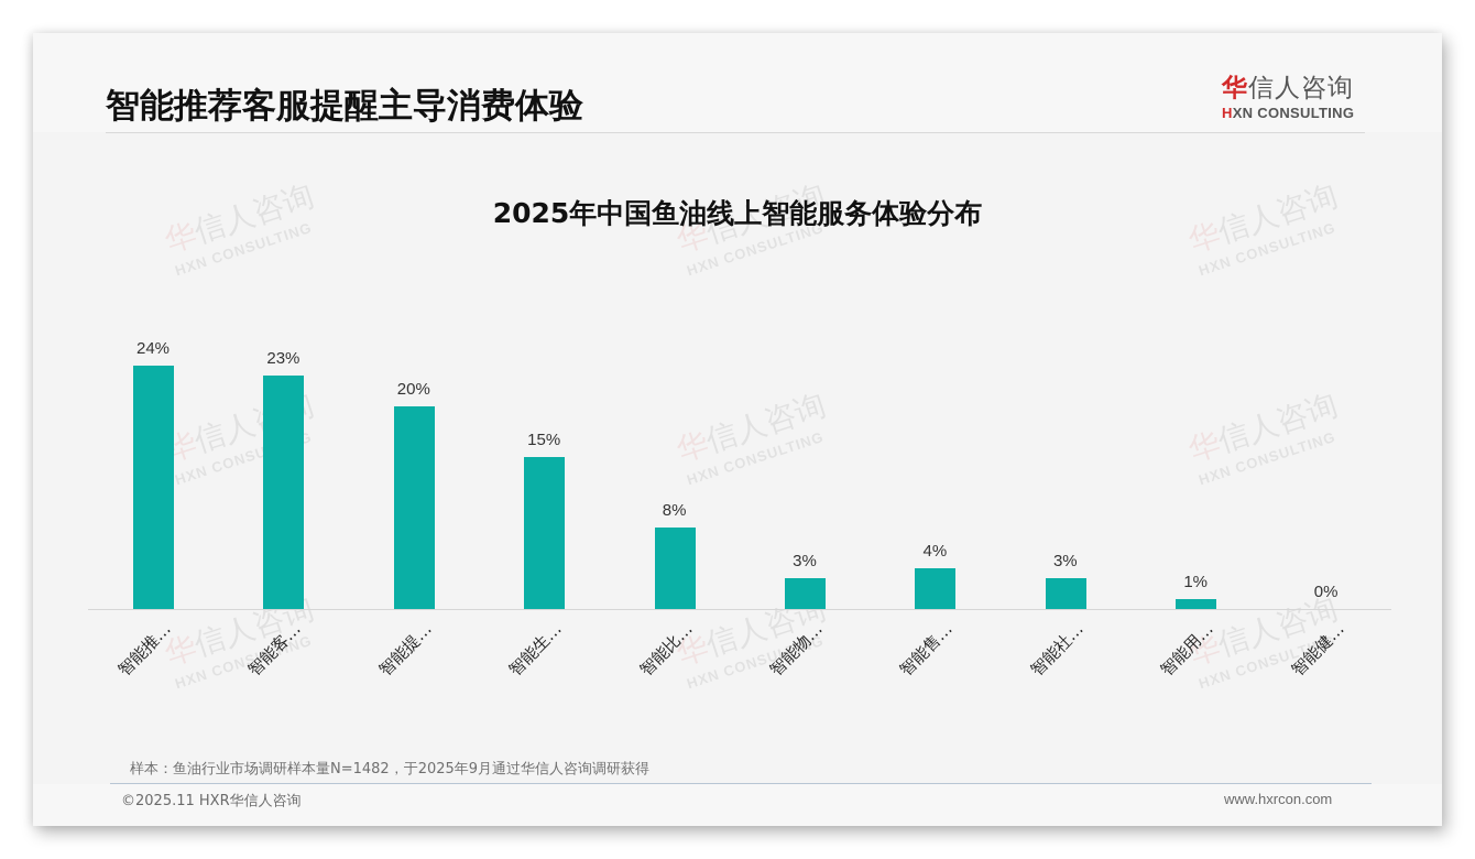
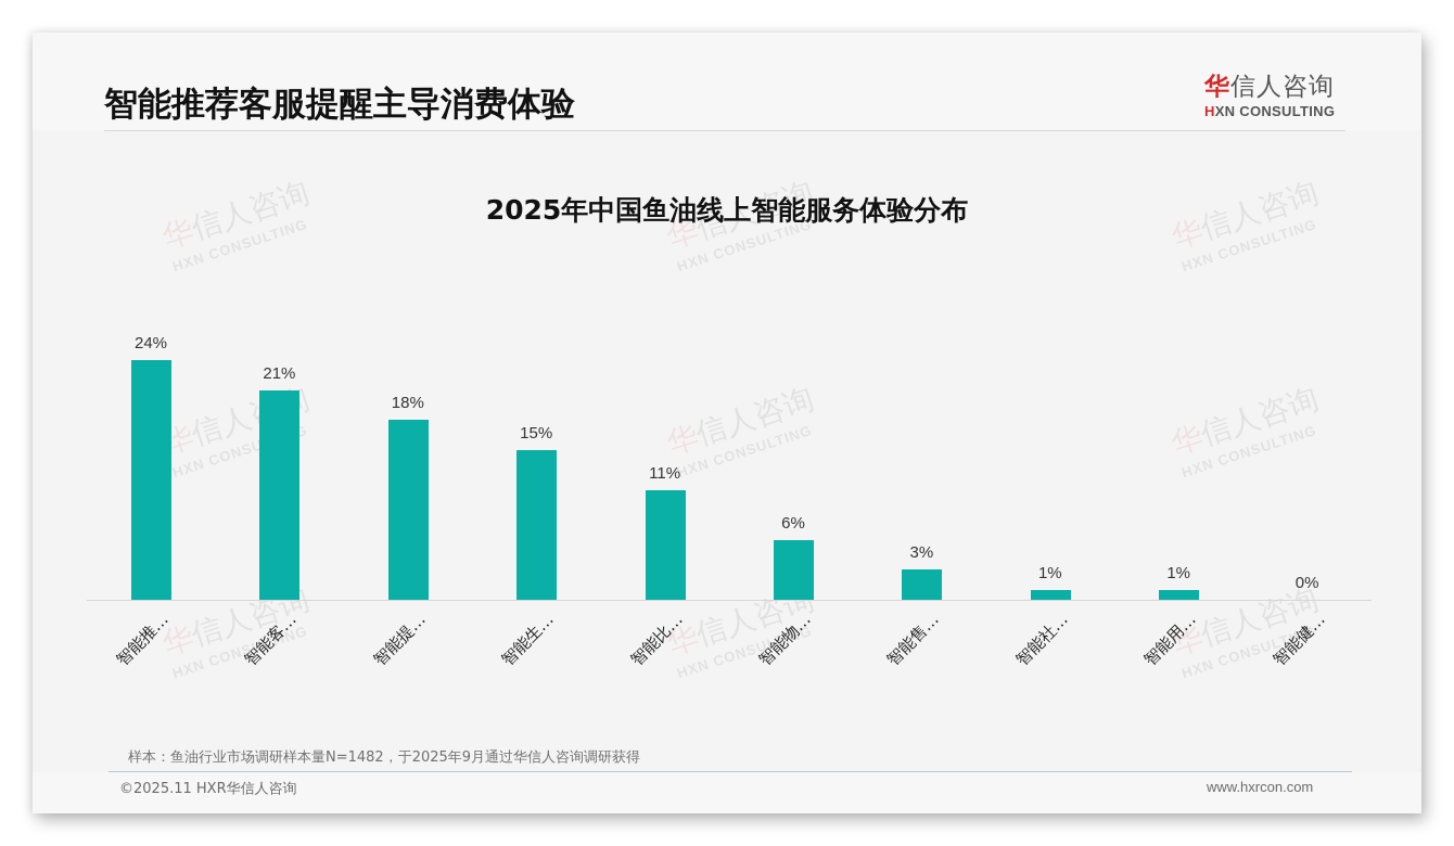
智能客…: 23% -> 21%
智能提…: 20% -> 18%
智能比…: 8% -> 11%
智能物…: 3% -> 6%
智能售…: 4% -> 3%
智能社…: 3% -> 1%
